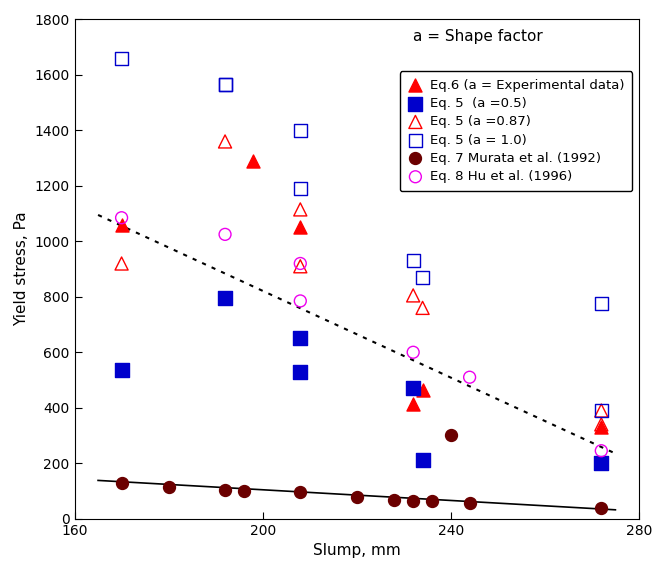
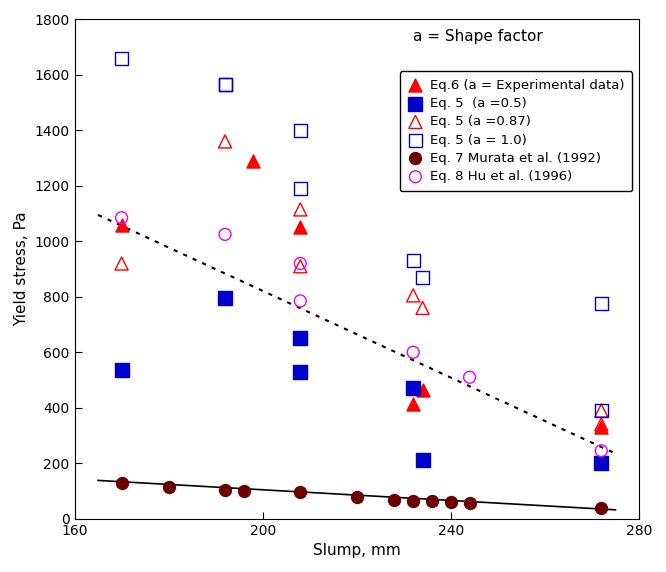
Eq. 7 Murata et al. (1992)/240: 300 -> 60
